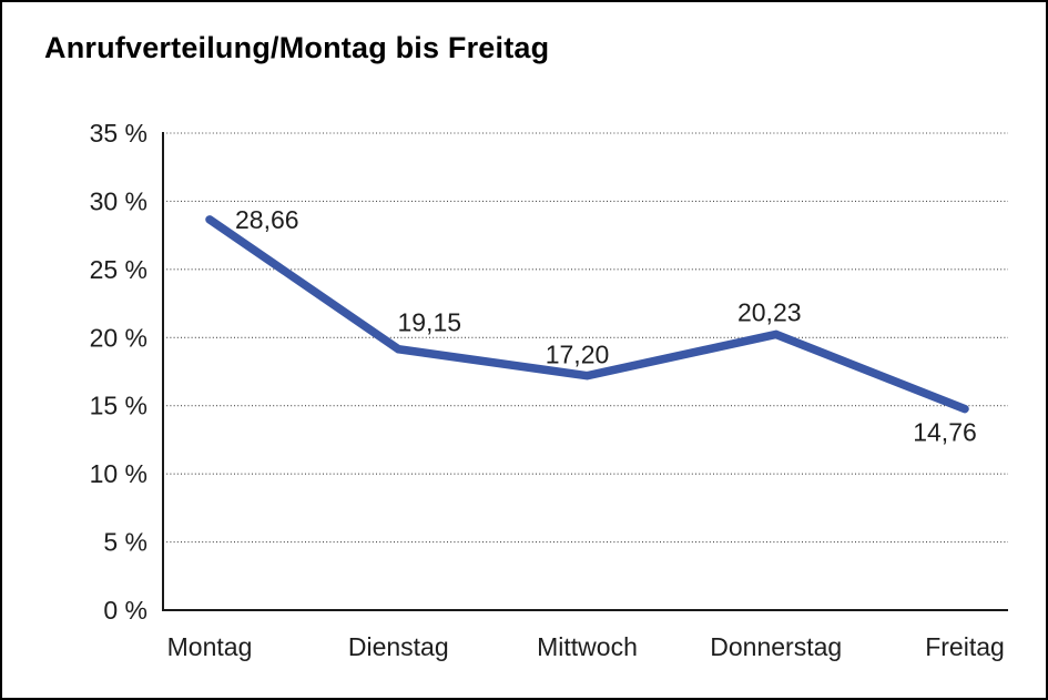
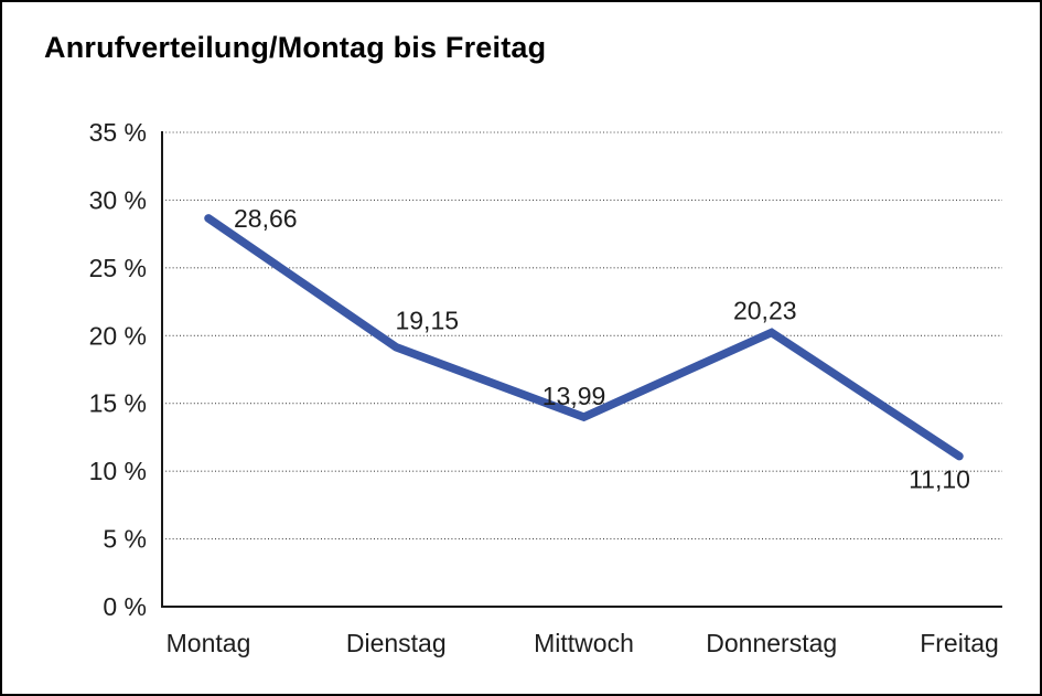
Mittwoch: 17,20 -> 13,99
Freitag: 14,76 -> 11,10
